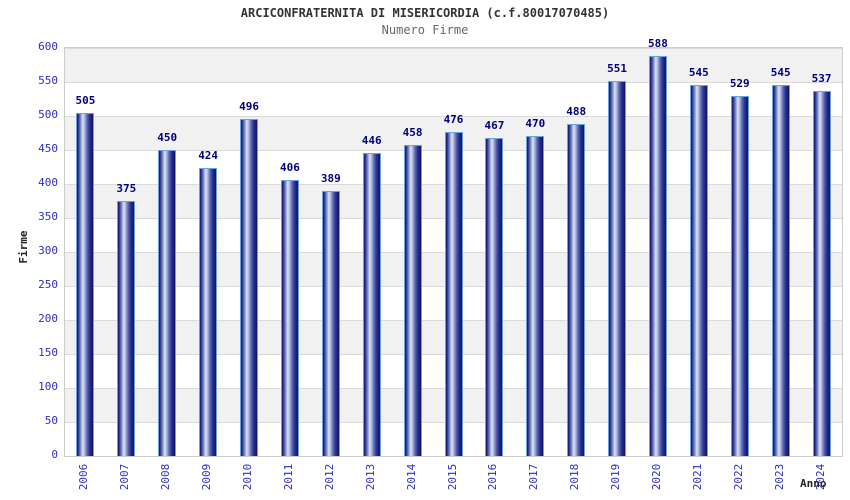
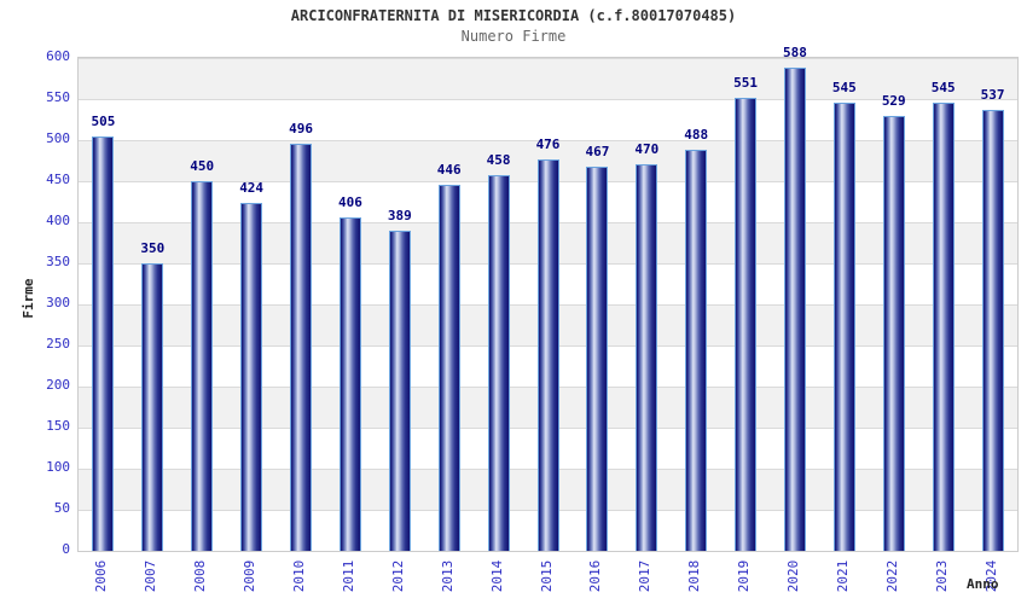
2007: 375 -> 350
